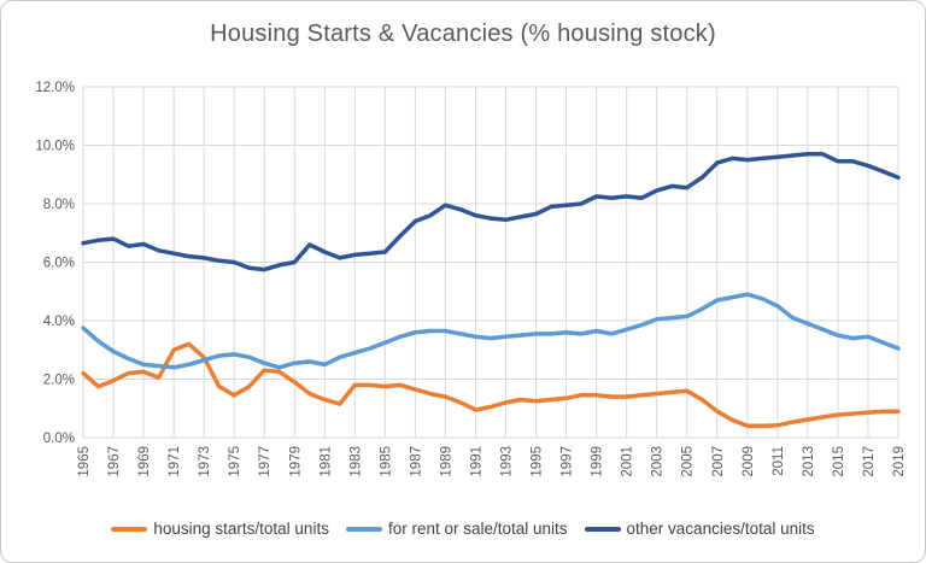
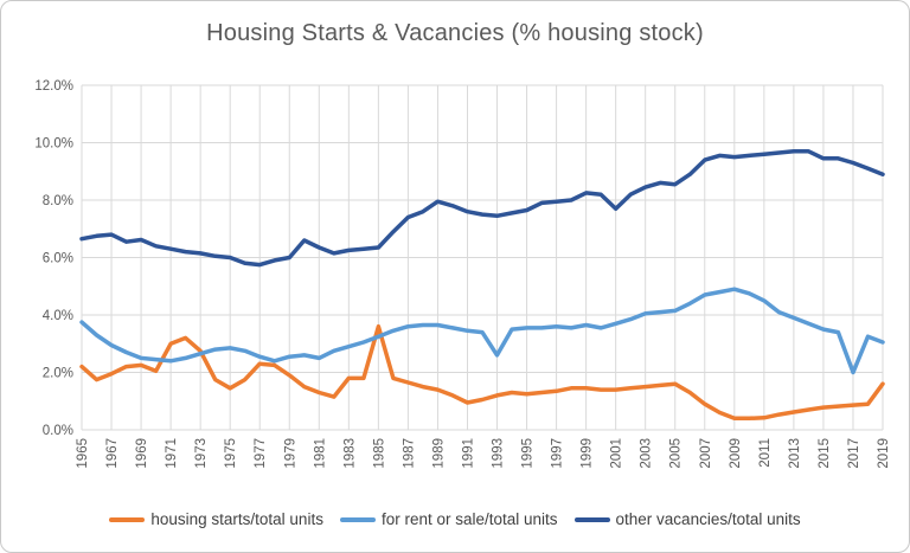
housing starts/total units/1985: 1.8% -> 3.6%
for rent or sale/total units/1993: 3.5% -> 2.6%
other vacancies/total units/2001: 8.2% -> 7.7%
for rent or sale/total units/2017: 3.5% -> 2.0%
housing starts/total units/2019: 0.9% -> 1.6%
